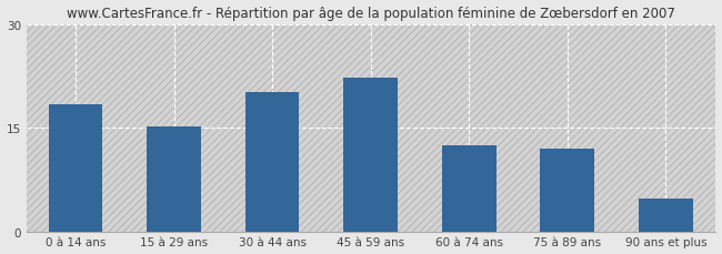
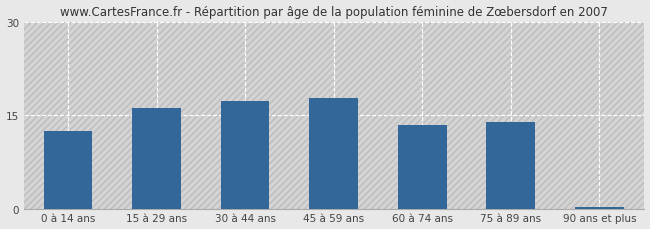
0 à 14 ans: 18.4 -> 12.5
15 à 29 ans: 15.2 -> 16.1
30 à 44 ans: 20.2 -> 17.2
45 à 59 ans: 22.2 -> 17.7
60 à 74 ans: 12.4 -> 13.4
75 à 89 ans: 12.0 -> 13.9
90 ans et plus: 4.8 -> 0.2
